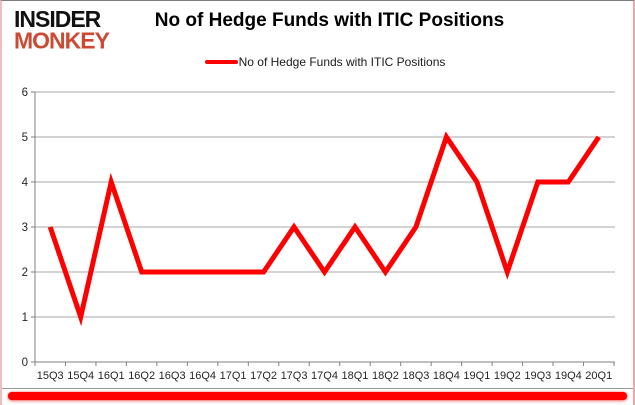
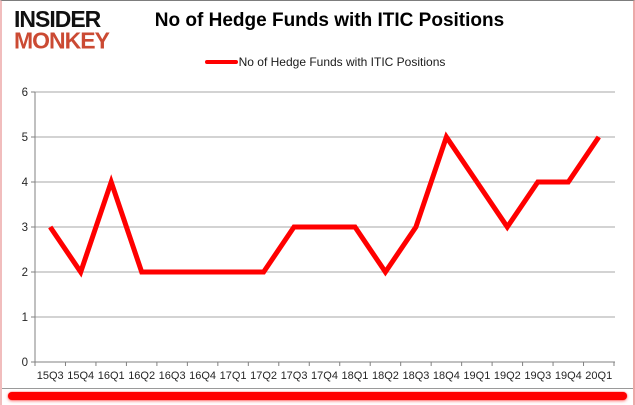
15Q4: 1 -> 2
17Q4: 2 -> 3
19Q2: 2 -> 3
